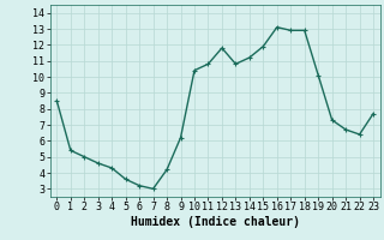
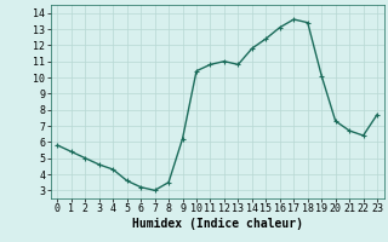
0: 8.5 -> 5.8
8: 4.2 -> 3.5
12: 11.8 -> 11.0
14: 11.2 -> 11.8
15: 11.9 -> 12.4
17: 12.9 -> 13.6
18: 12.9 -> 13.4
